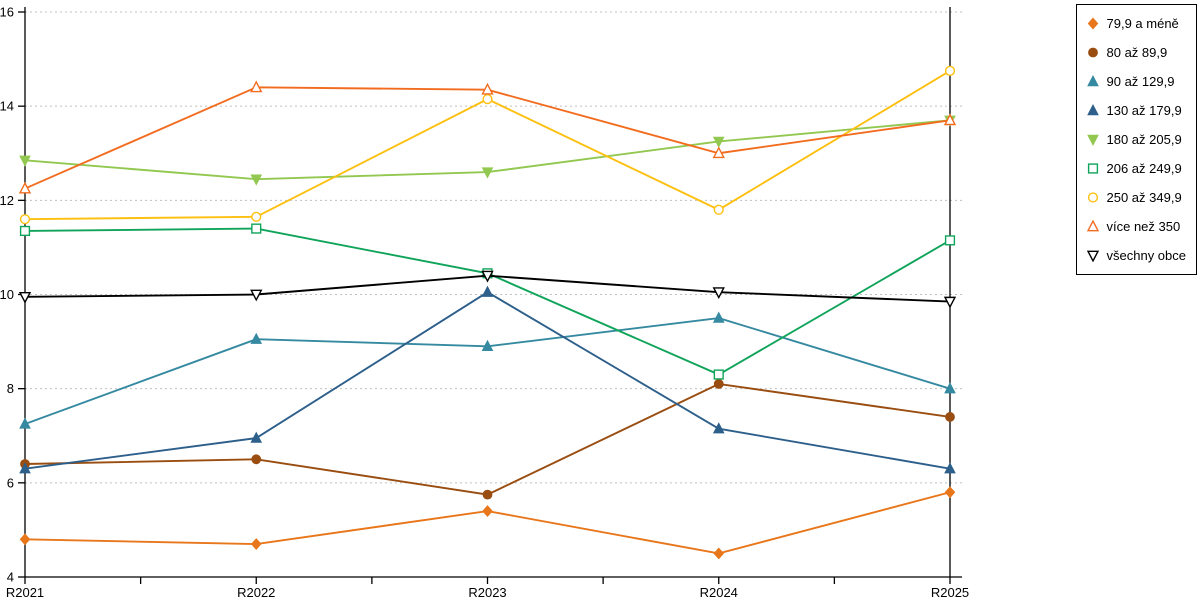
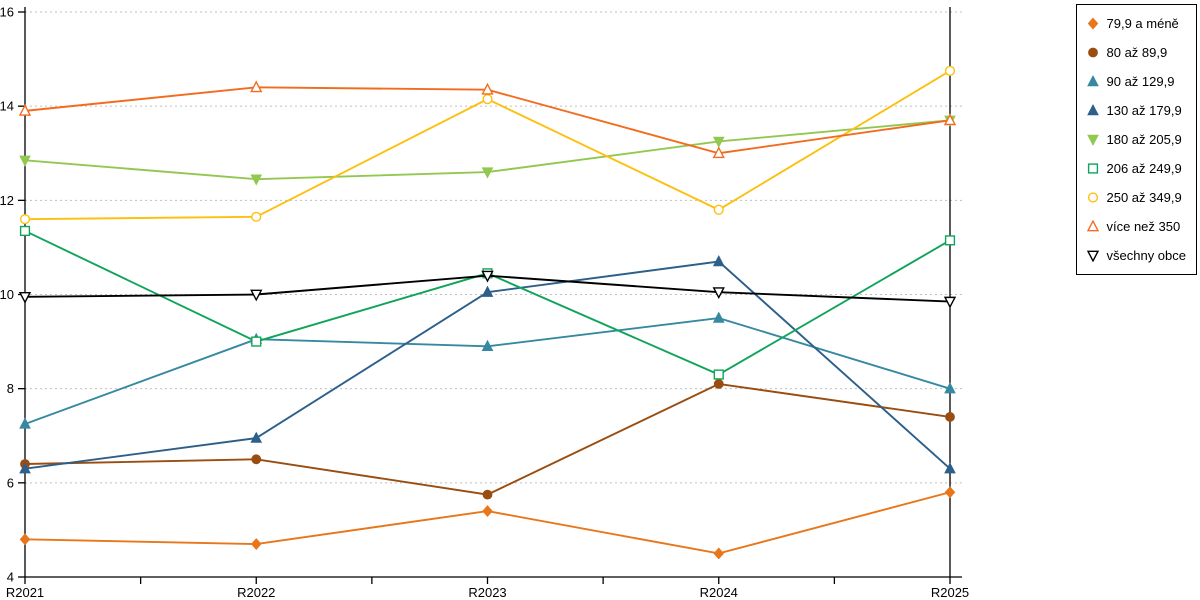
více než 350/R2021: 12.2 -> 13.9
206 až 249,9/R2022: 11.4 -> 9.0
130 až 179,9/R2024: 7.2 -> 10.7
